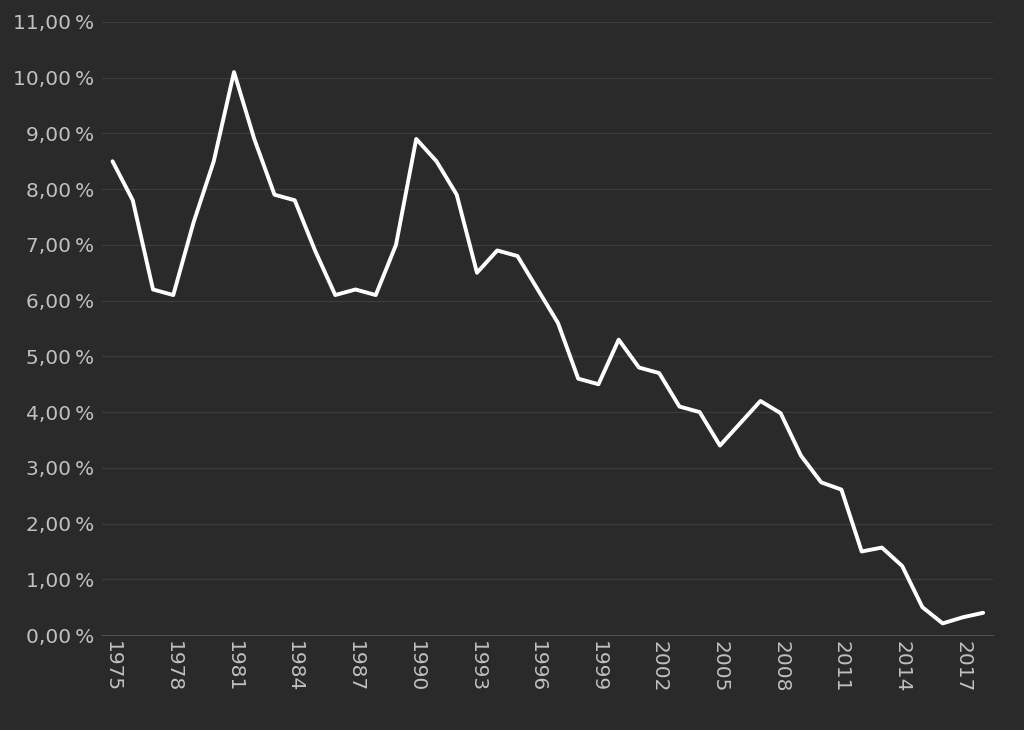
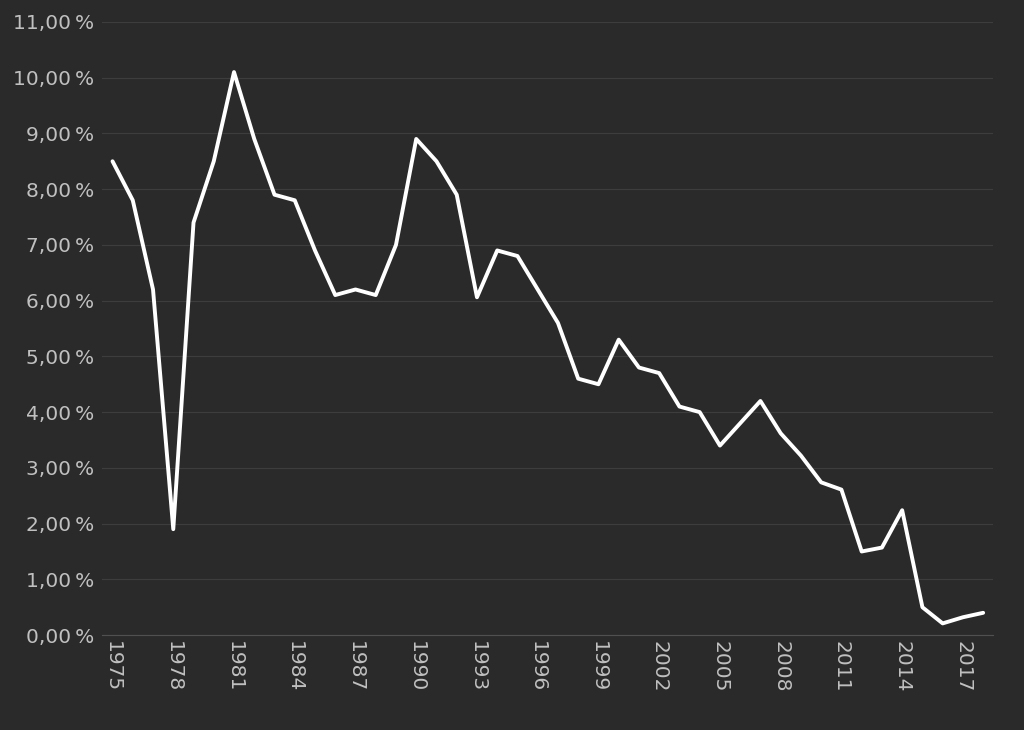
1978: 6,10 % -> 1,90 %
1993: 6,50 % -> 6,06 %
2008: 3,98 % -> 3,62 %
2014: 1,24 % -> 2,24 %
